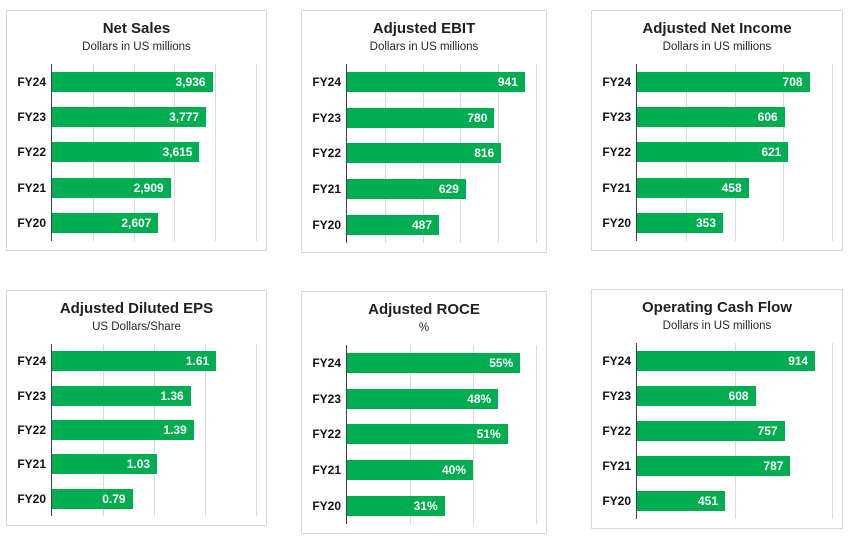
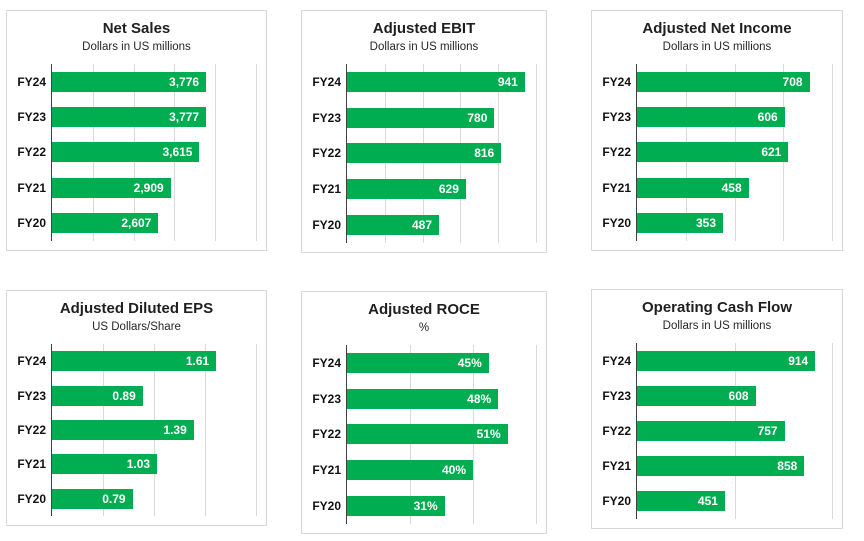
Net Sales/FY24: 3,936 -> 3,776
Adjusted Diluted EPS/FY23: 1.36 -> 0.89
Adjusted ROCE/FY24: 55% -> 45%
Operating Cash Flow/FY21: 787 -> 858
